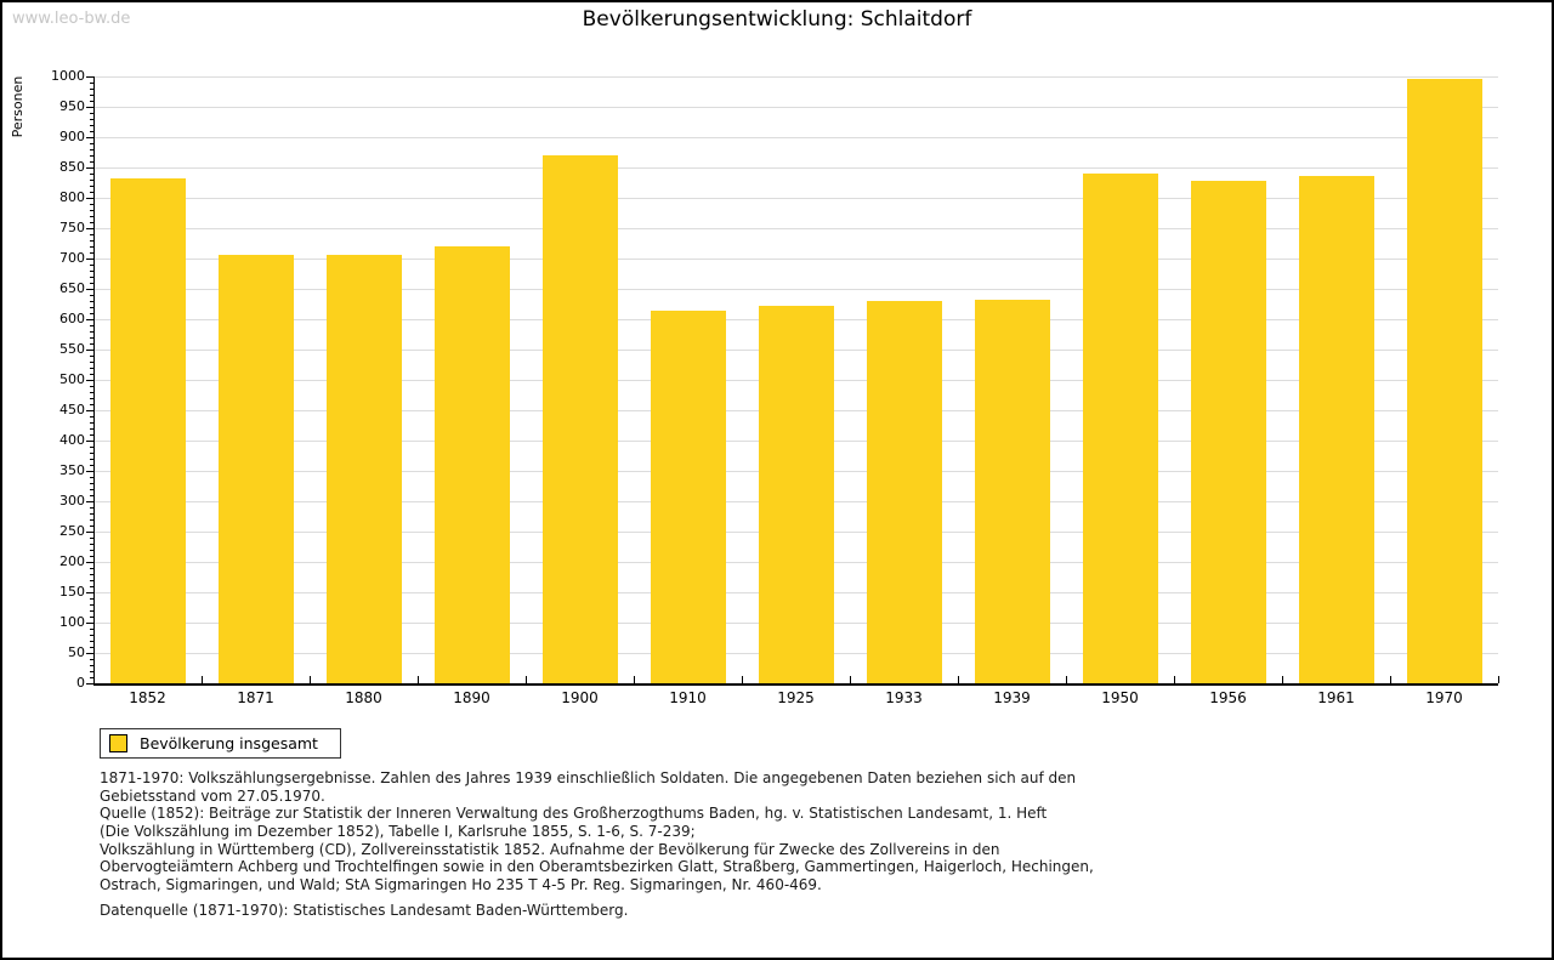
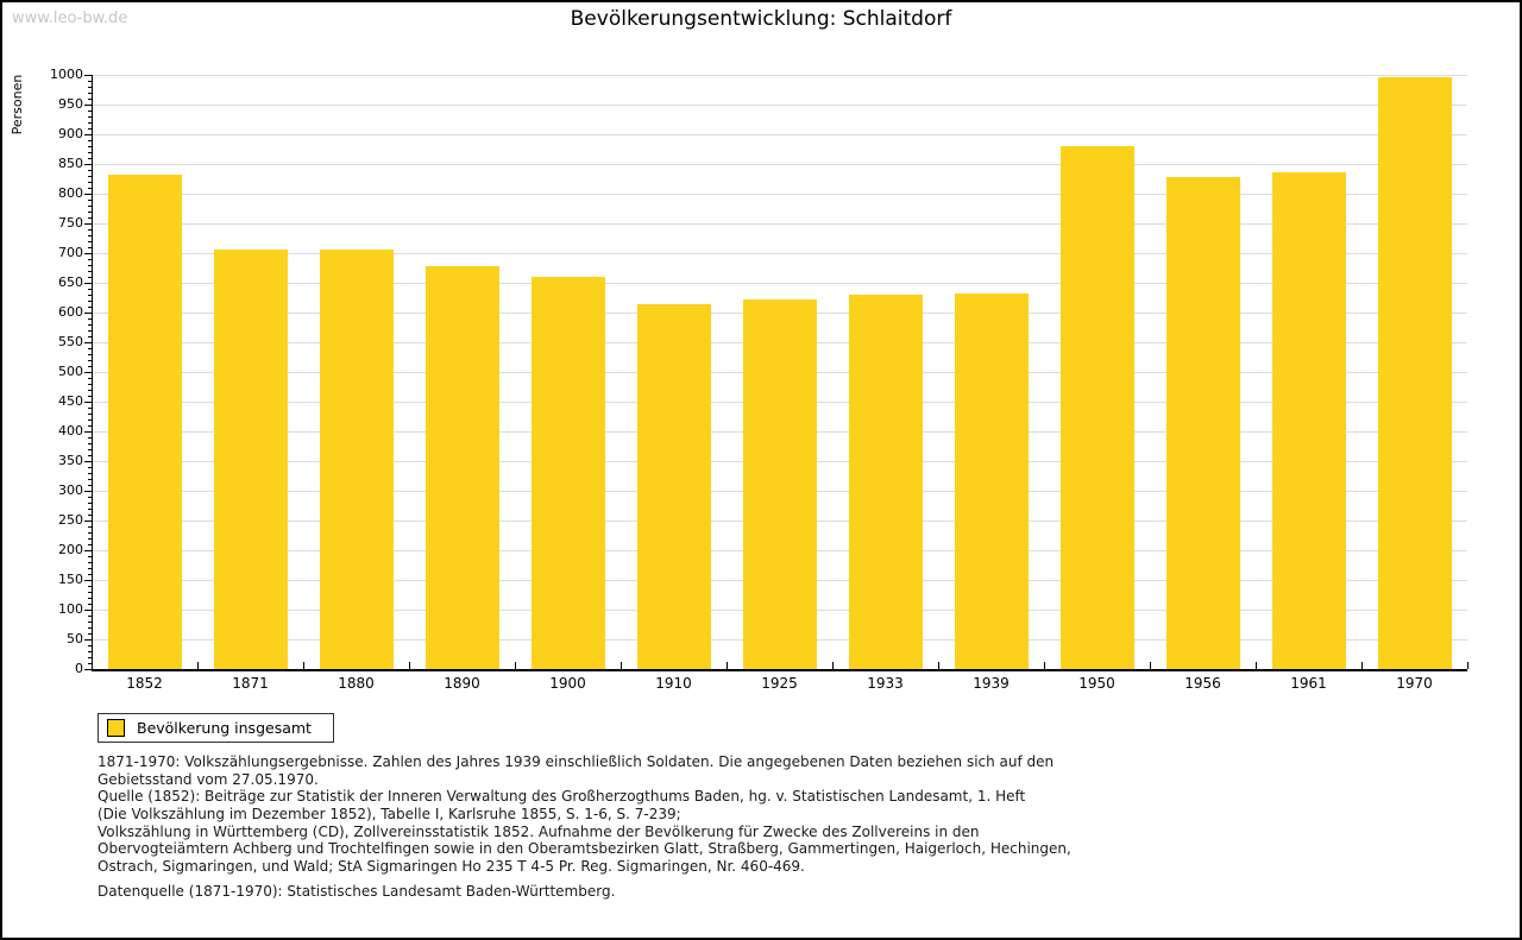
1890: 720 -> 680
1900: 870 -> 660
1950: 840 -> 880
